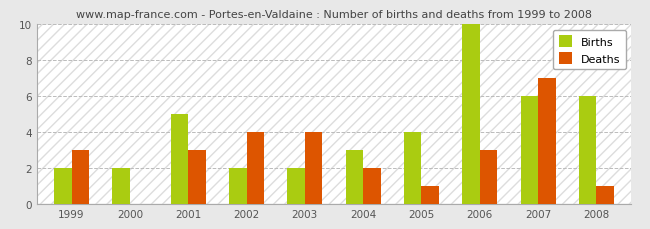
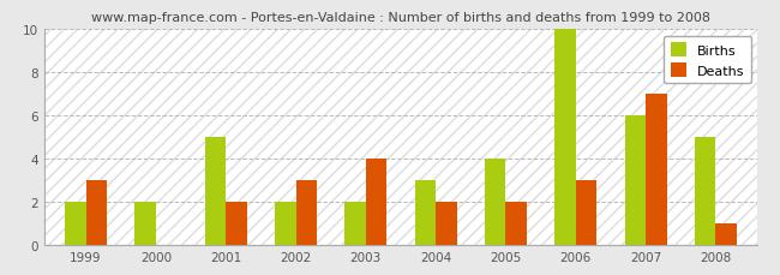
Deaths/2001: 3 -> 2
Deaths/2002: 4 -> 3
Deaths/2005: 1 -> 2
Births/2008: 6 -> 5
